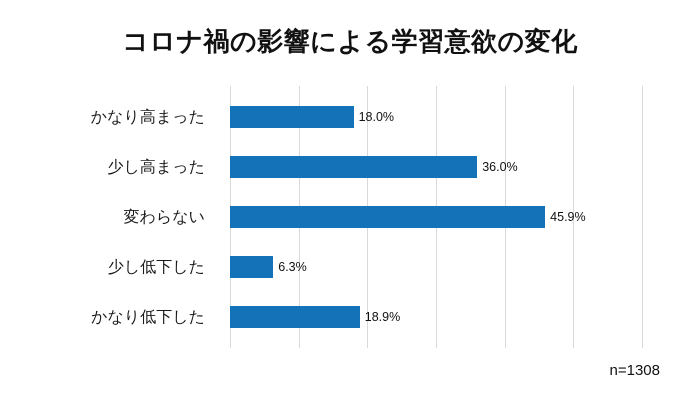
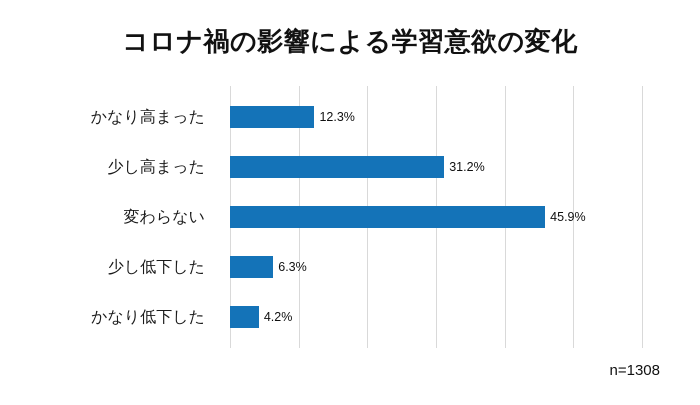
かなり高まった: 18.0% -> 12.3%
少し高まった: 36.0% -> 31.2%
かなり低下した: 18.9% -> 4.2%
